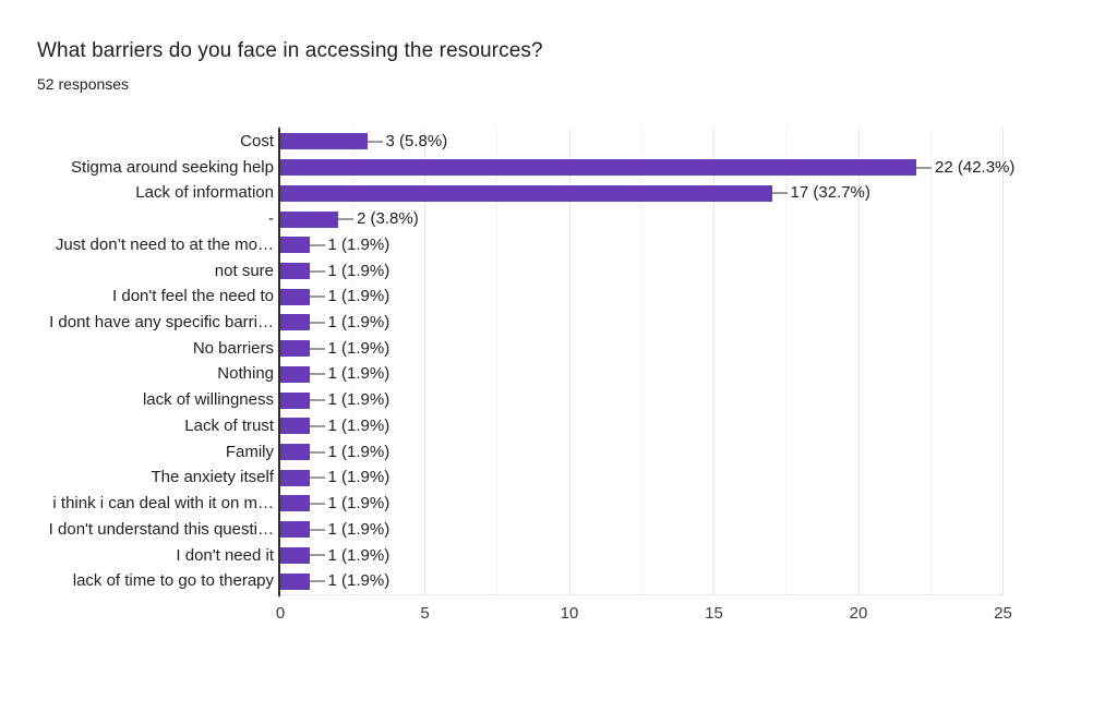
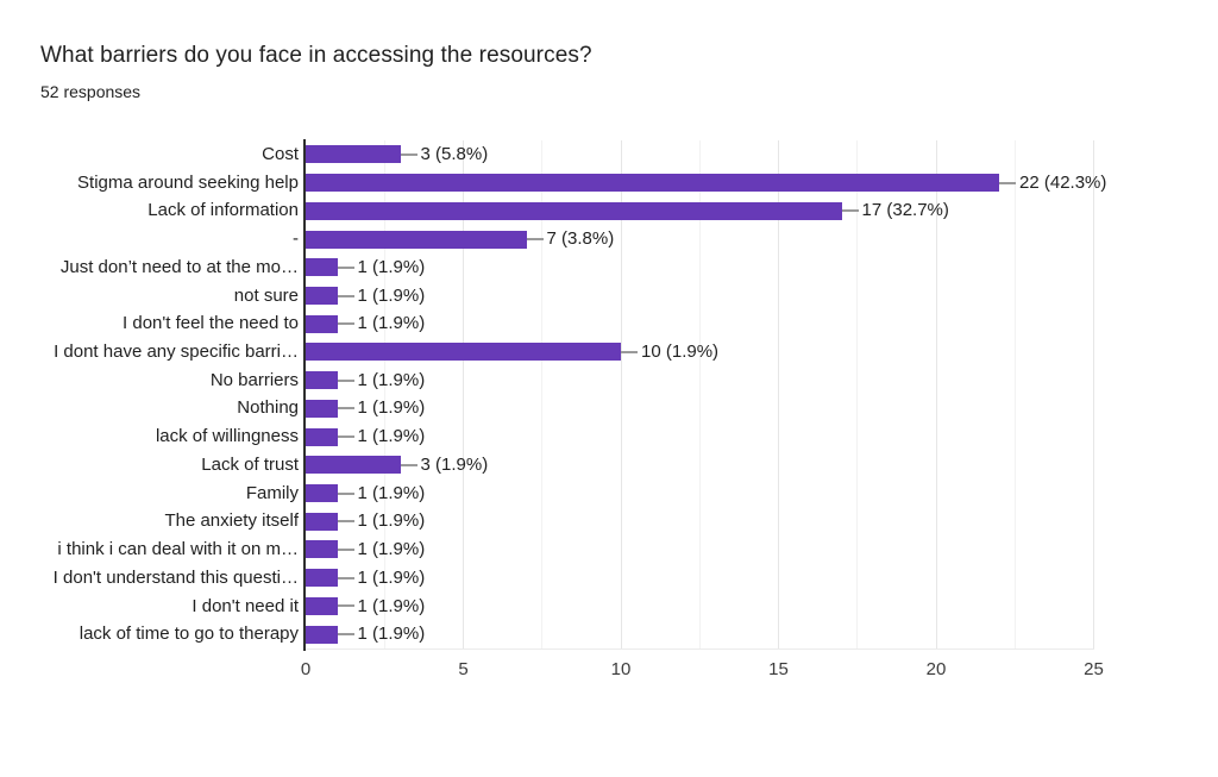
-: 2 -> 7
I dont have any specific barri…: 1 -> 10
Lack of trust: 1 -> 3
